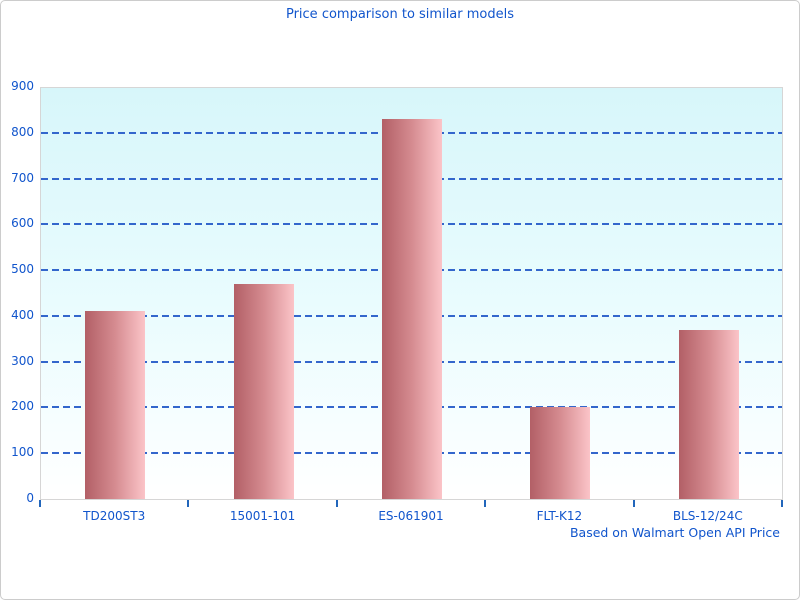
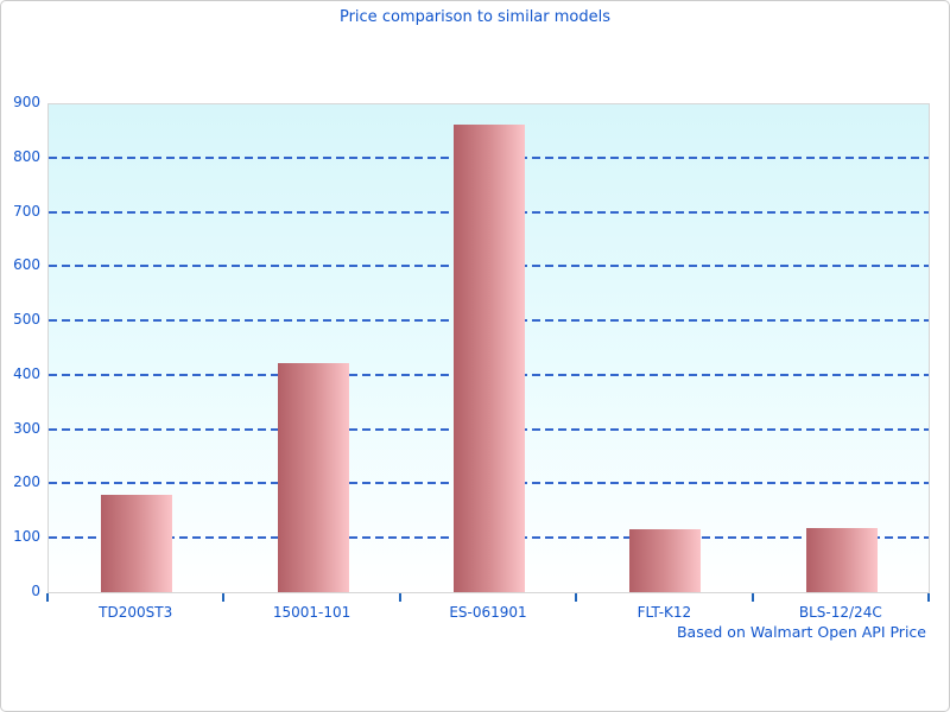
TD200ST3: 410 -> 180
15001-101: 470 -> 420
ES-061901: 830 -> 860
FLT-K12: 200 -> 120
BLS-12/24C: 370 -> 120
